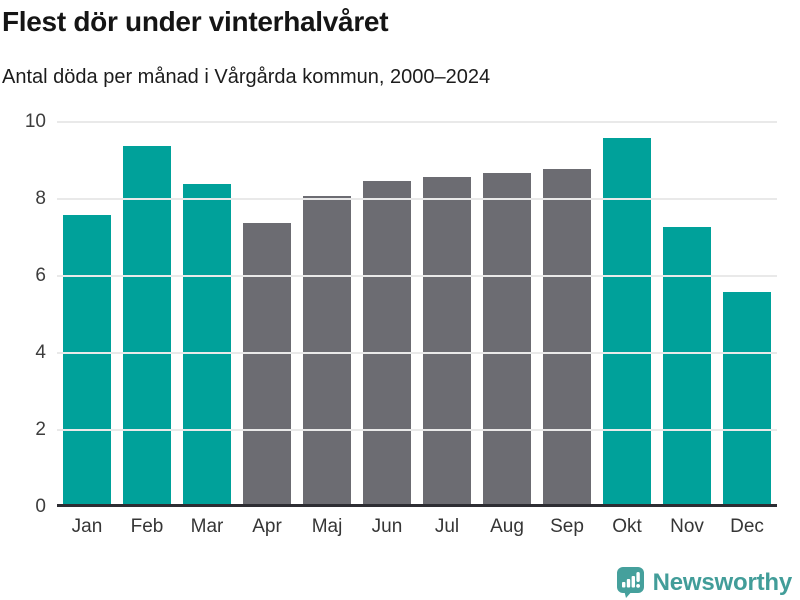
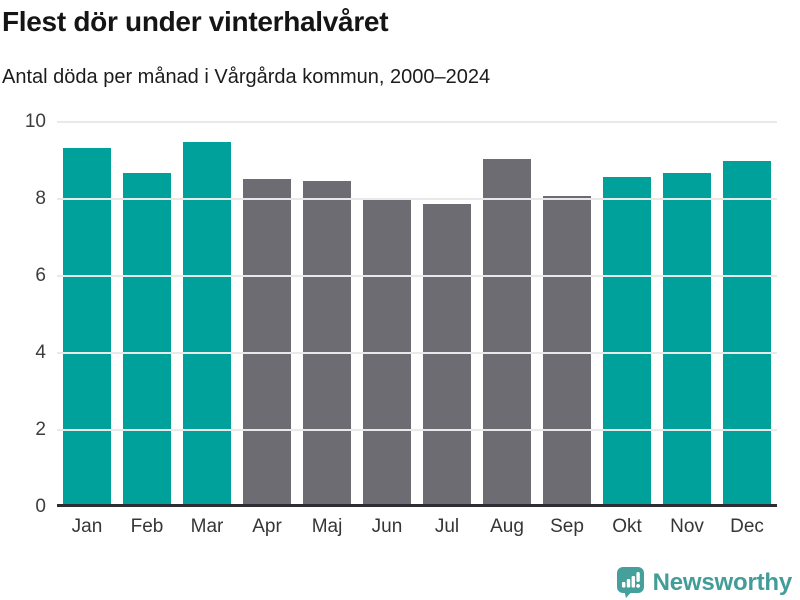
Jan: 7.5 -> 9.2
Feb: 9.3 -> 8.6
Mar: 8.3 -> 9.4
Apr: 7.3 -> 8.4
Maj: 8.0 -> 8.4
Jun: 8.4 -> 8.0
Jul: 8.5 -> 7.8
Aug: 8.6 -> 8.9
Sep: 8.7 -> 8.0
Okt: 9.5 -> 8.5
Nov: 7.2 -> 8.6
Dec: 5.5 -> 8.9
